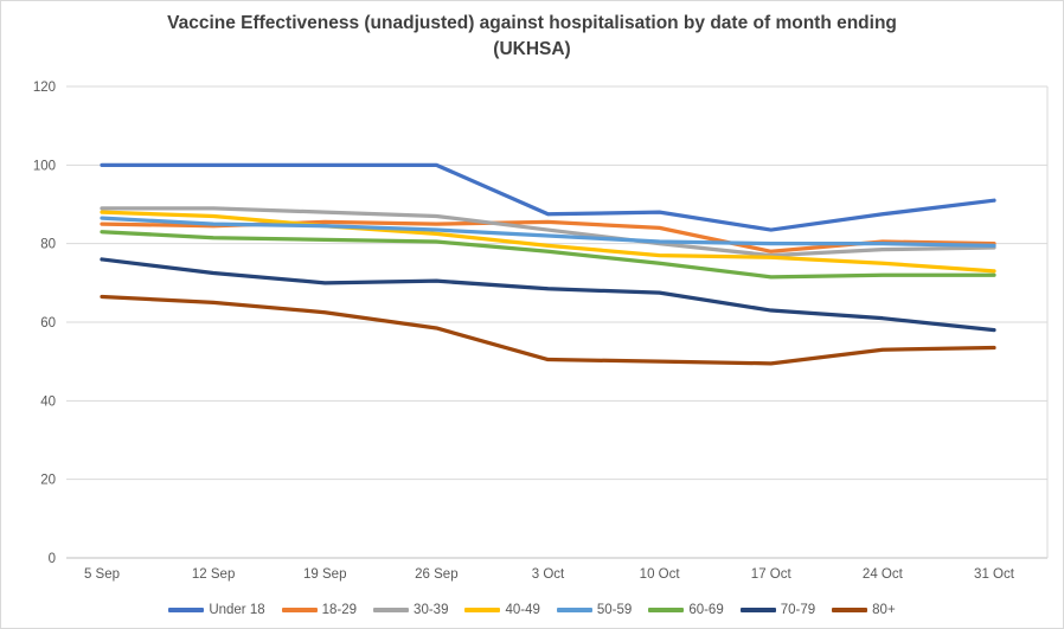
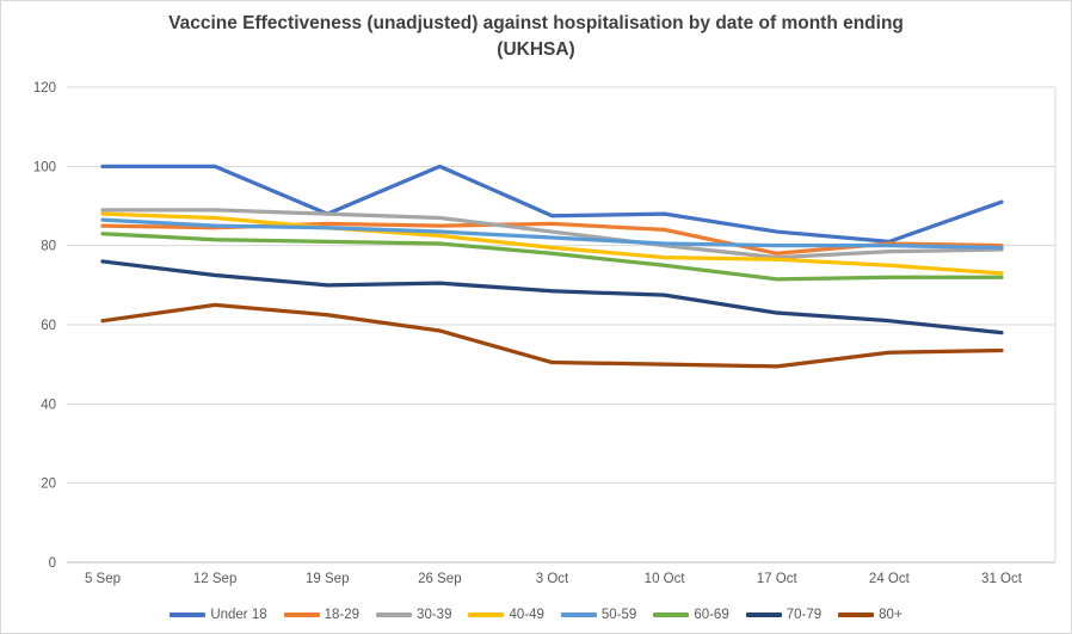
80+/5 Sep: 66 -> 61
Under 18/19 Sep: 100 -> 88
Under 18/24 Oct: 88 -> 81
